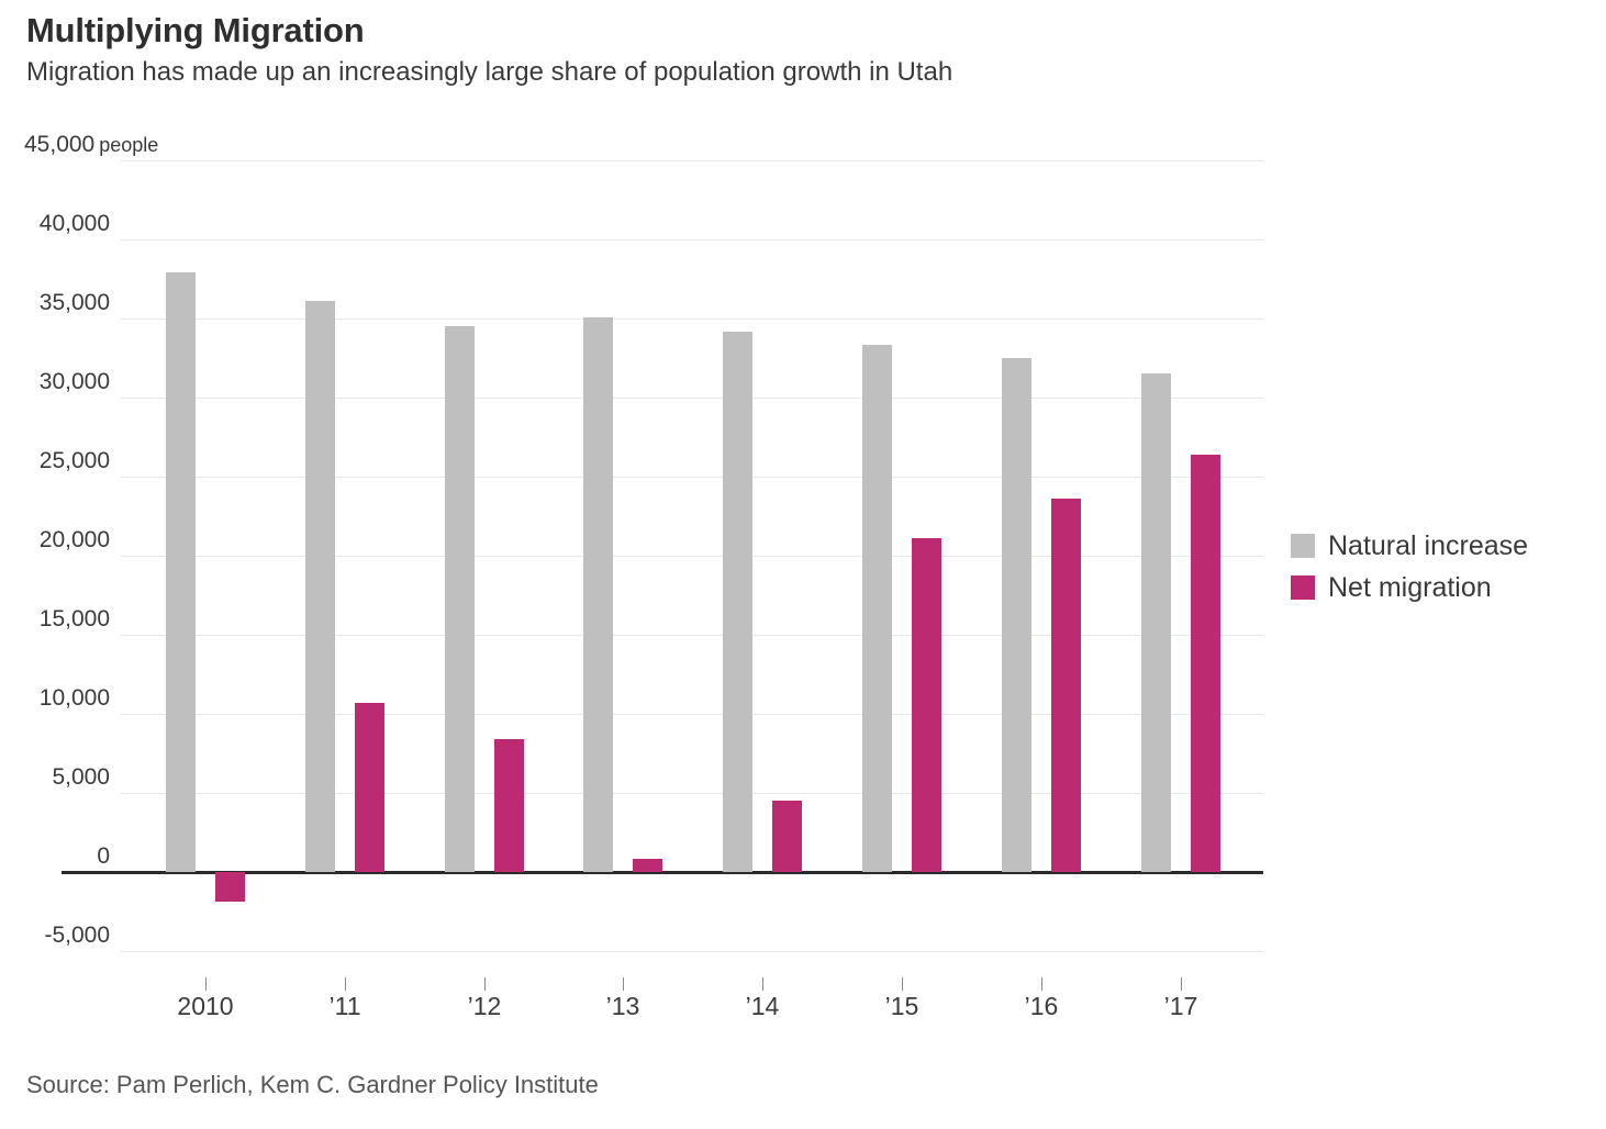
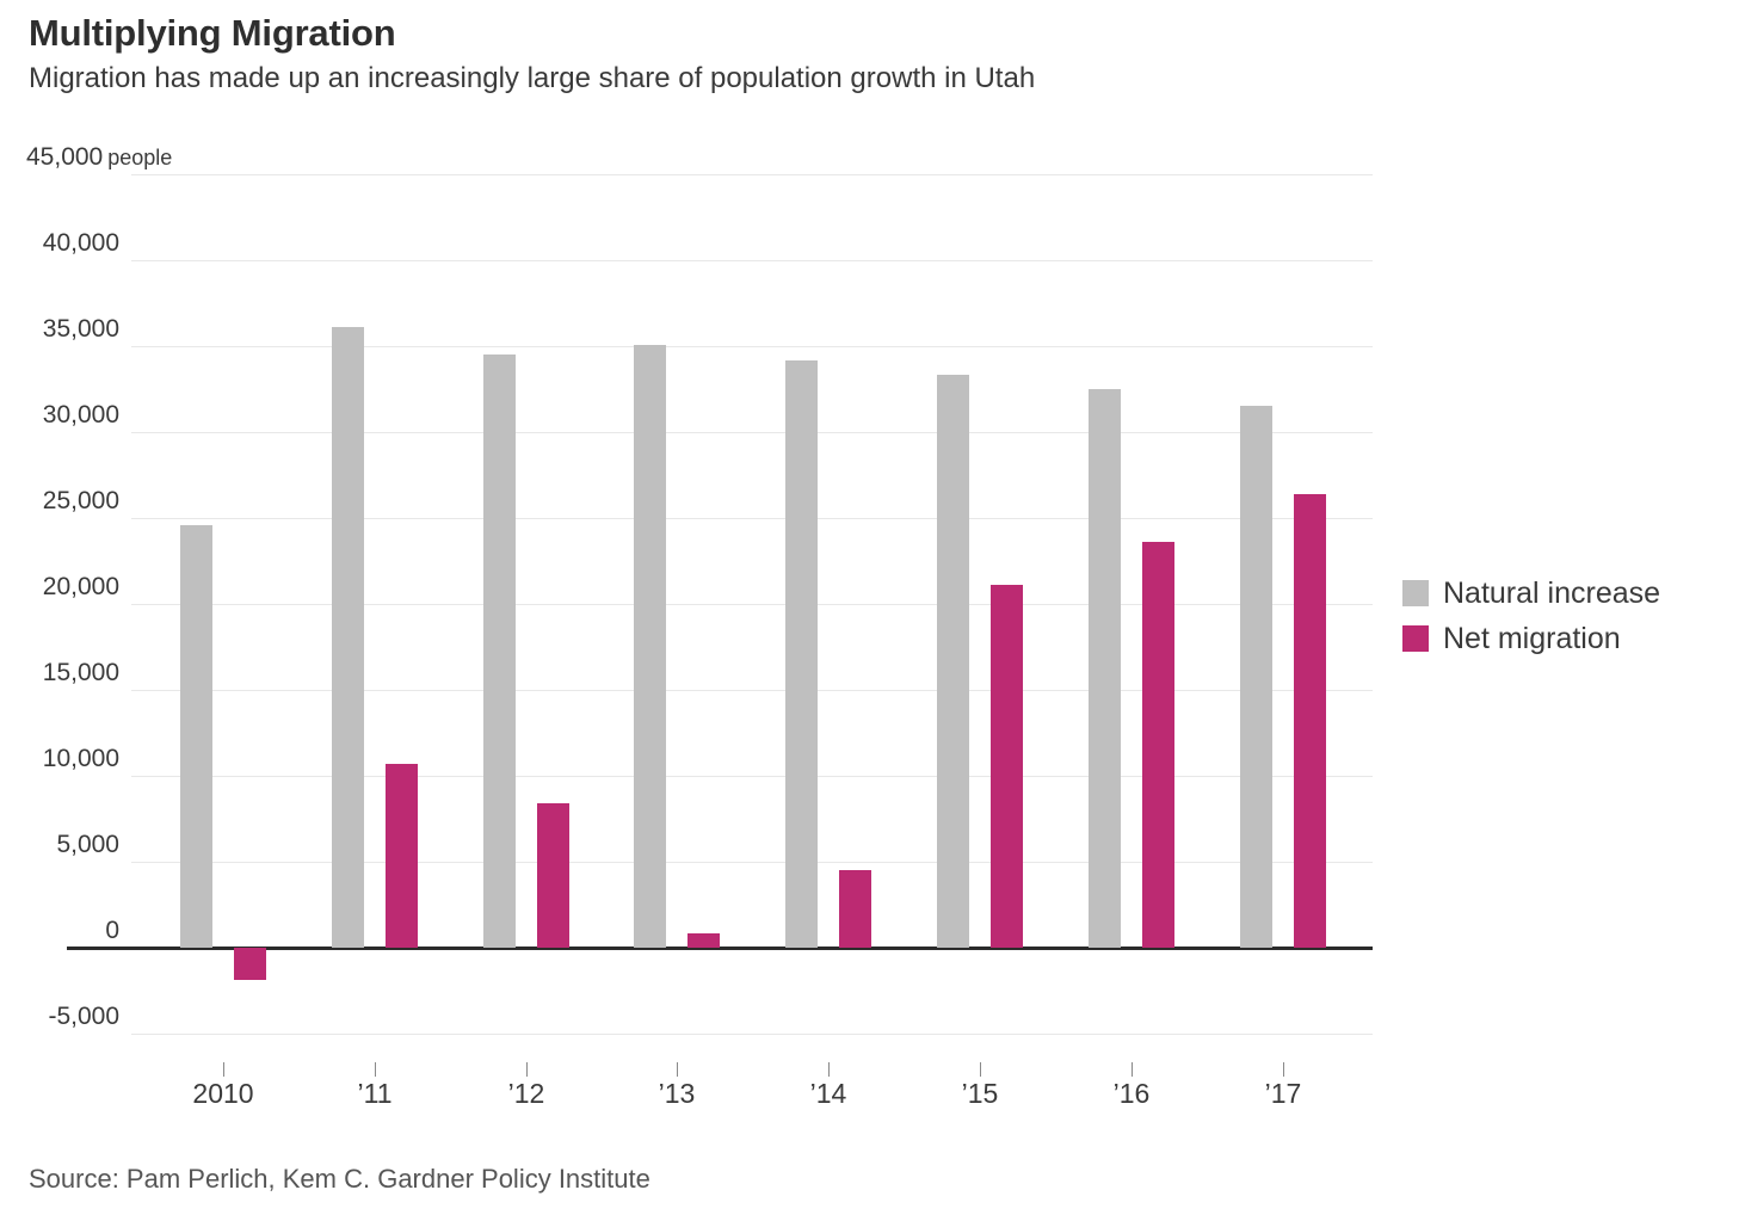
Natural increase/2010: 37900 -> 24600
